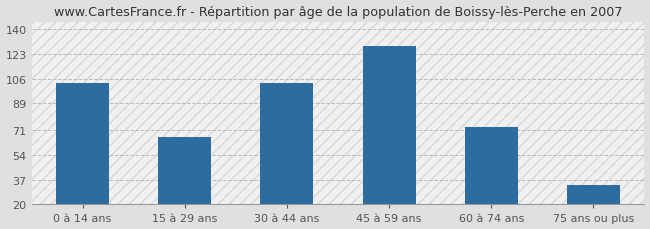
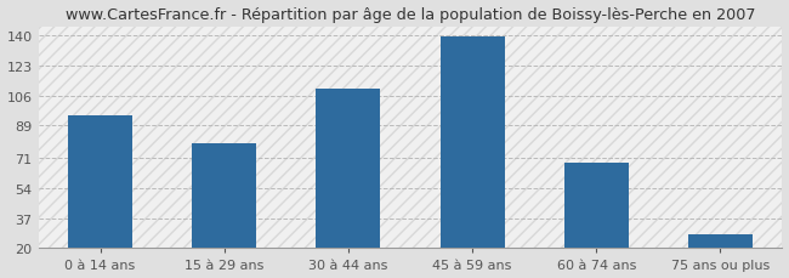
0 à 14 ans: 103 -> 95
15 à 29 ans: 66 -> 79
30 à 44 ans: 103 -> 110
45 à 59 ans: 128 -> 139
60 à 74 ans: 73 -> 68
75 ans ou plus: 33 -> 28
